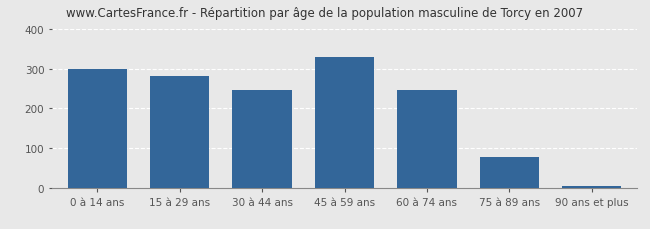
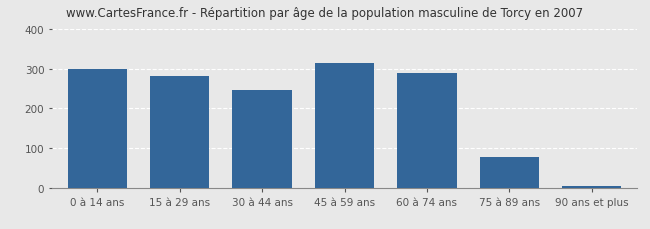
45 à 59 ans: 330 -> 315
60 à 74 ans: 246 -> 290
